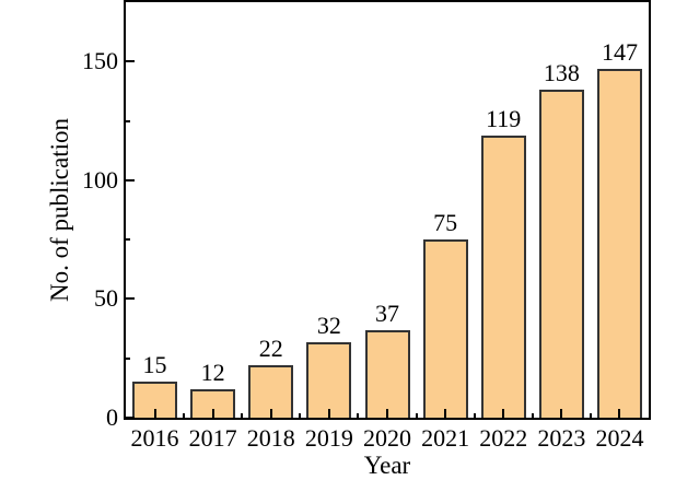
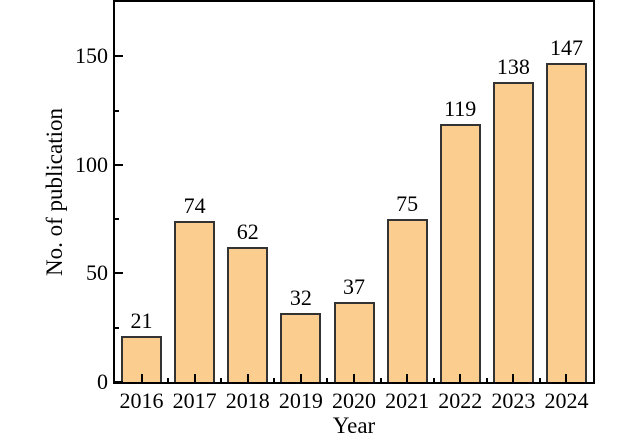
2016: 15 -> 21
2017: 12 -> 74
2018: 22 -> 62
